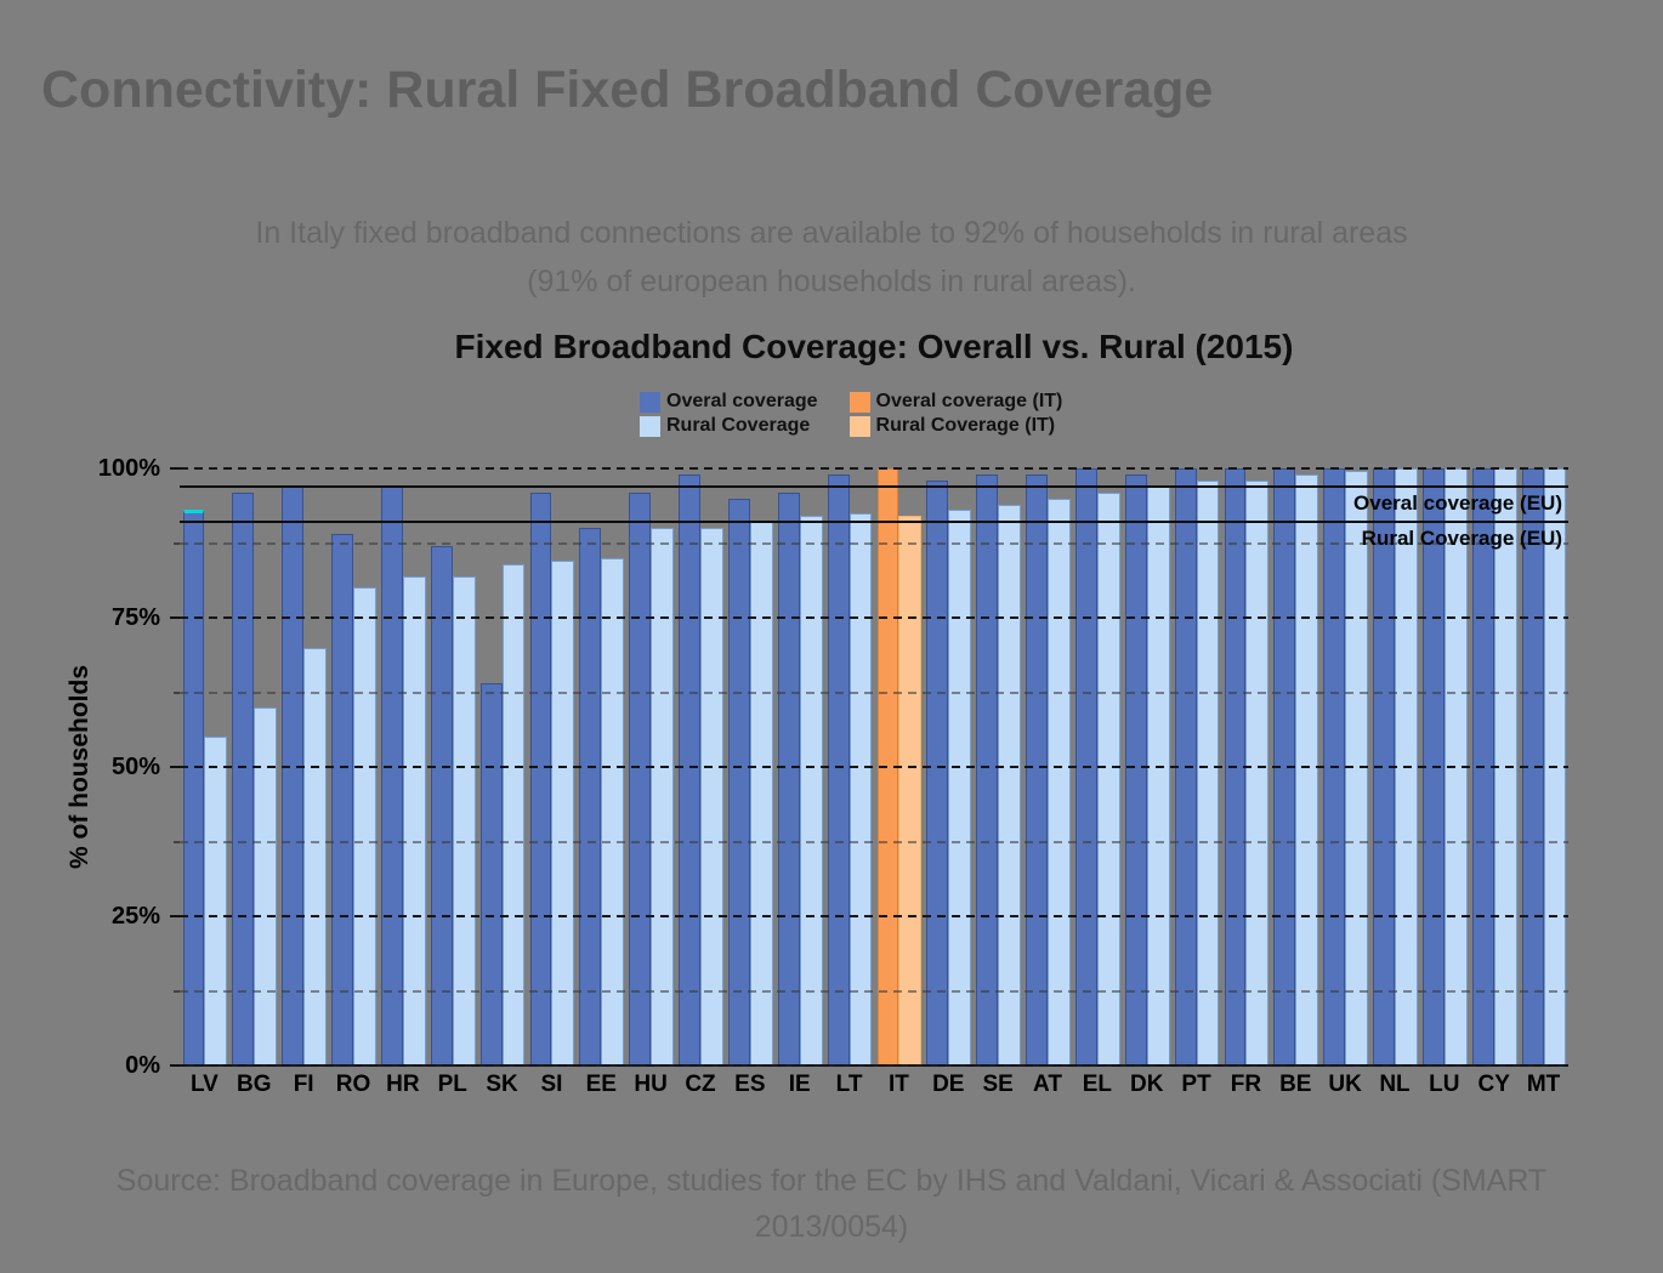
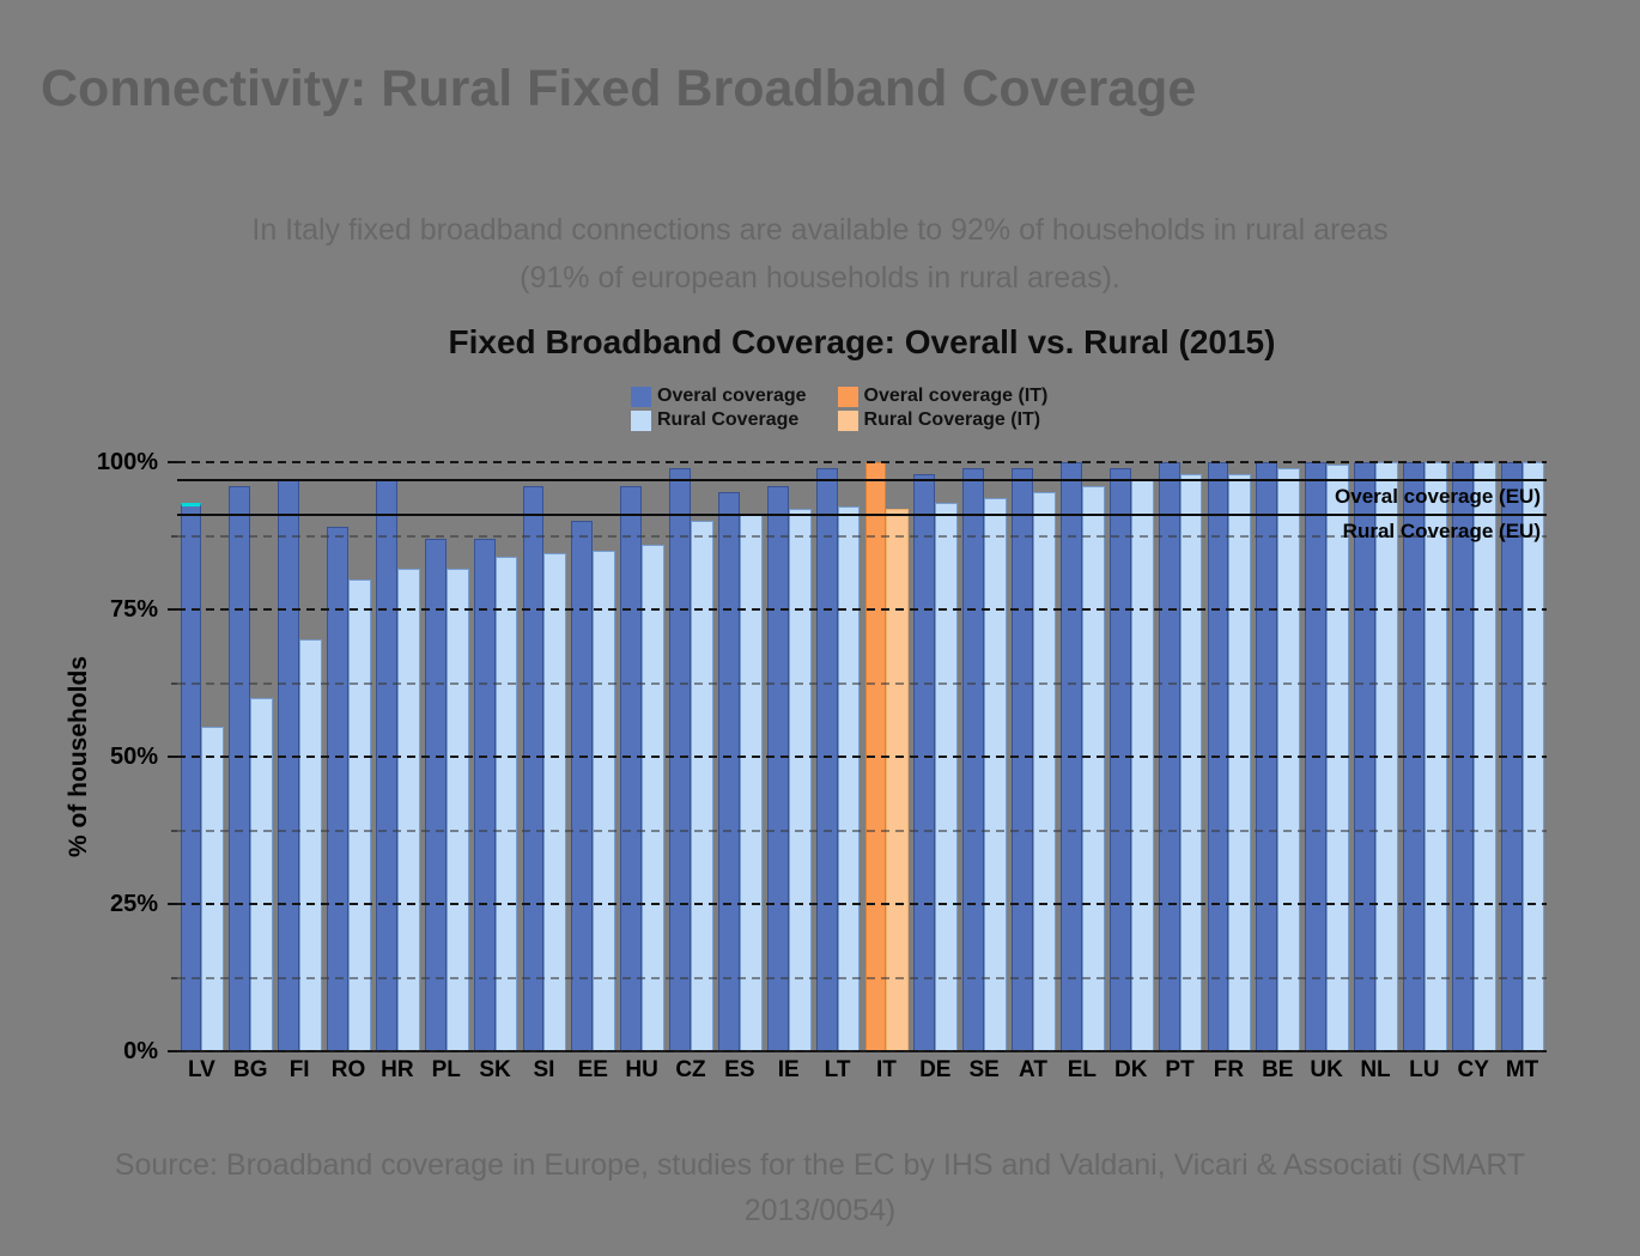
Overal coverage/SK: 64% -> 87%
Rural Coverage/HU: 90% -> 86%
